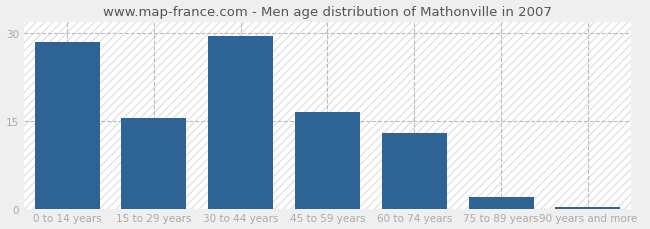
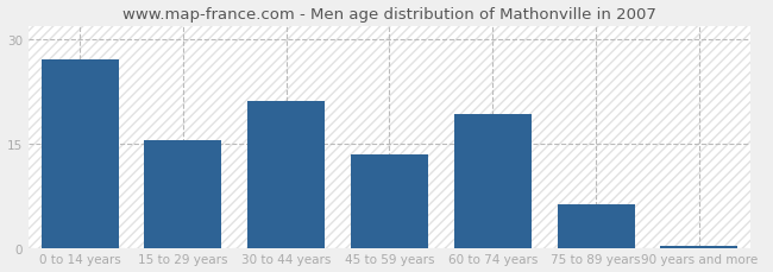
0 to 14 years: 28.5 -> 27.2
30 to 44 years: 29.5 -> 21.2
45 to 59 years: 16.5 -> 13.4
60 to 74 years: 13.0 -> 19.2
75 to 89 years: 2.0 -> 6.2
